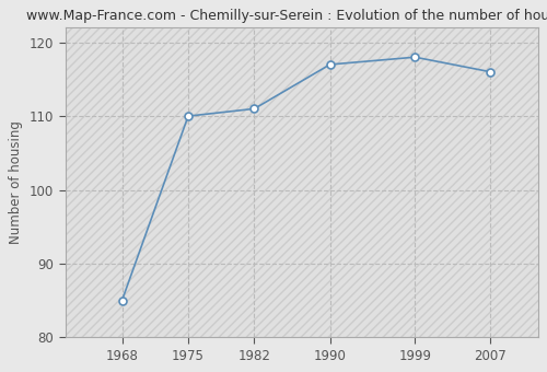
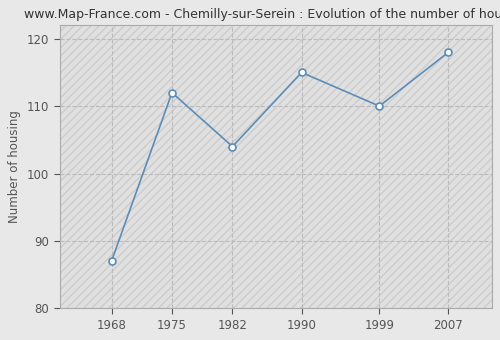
1968: 85 -> 87
1975: 110 -> 112
1982: 111 -> 104
1990: 117 -> 115
1999: 118 -> 110
2007: 116 -> 118
